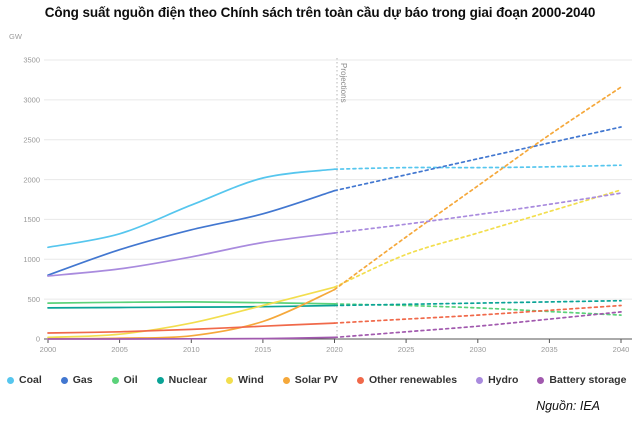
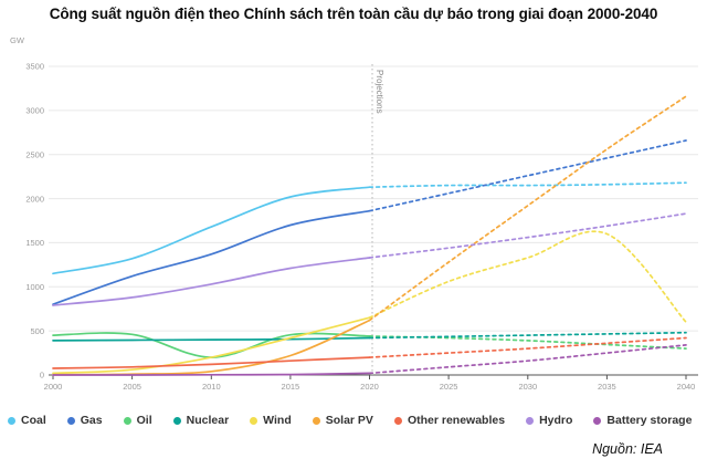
Oil/2010: 500 -> 200
Gas/2015: 1600 -> 1700
Wind/2040: 1900 -> 600
